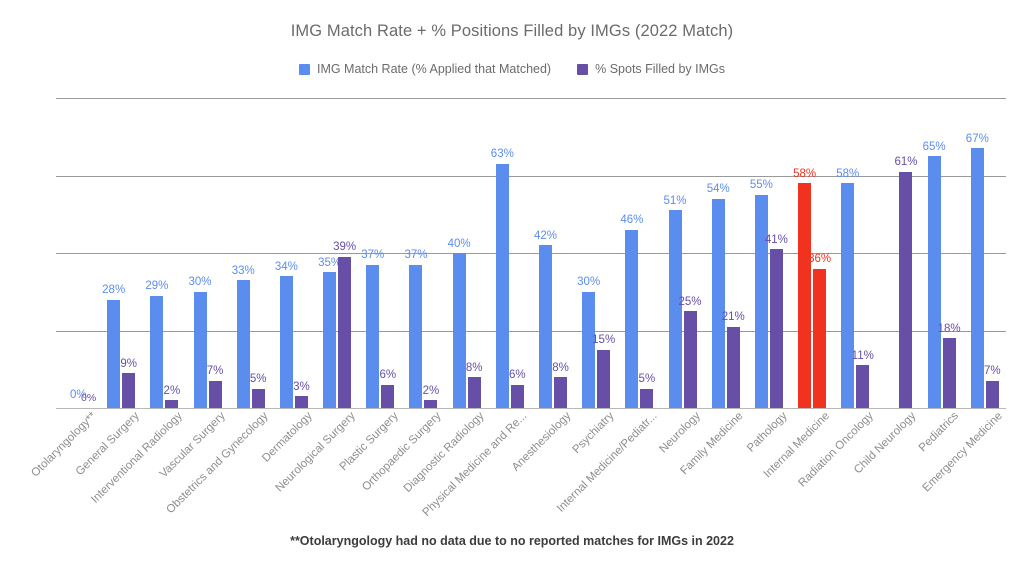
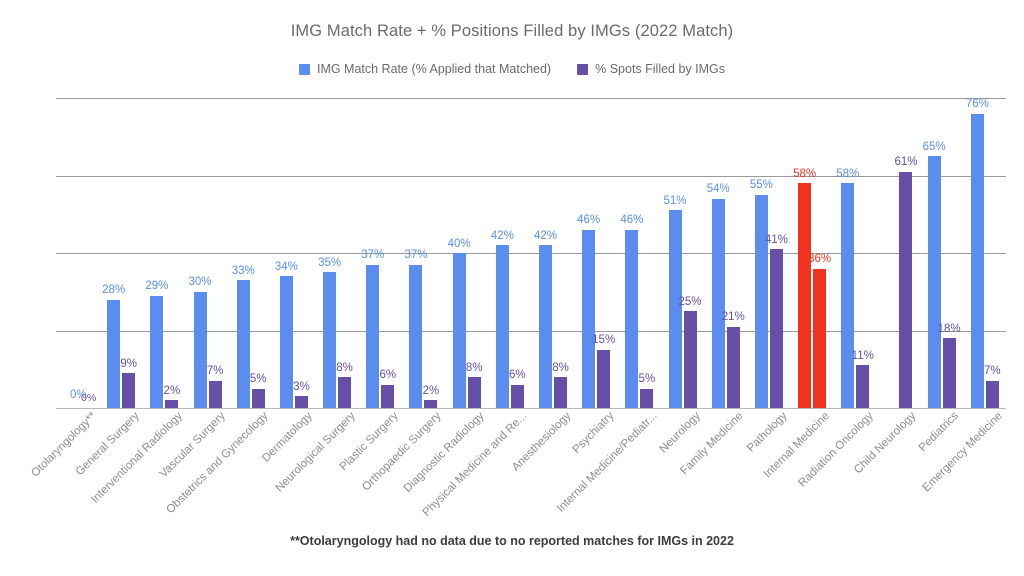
% Spots Filled by IMGs/Neurological Surgery: 39% -> 8%
IMG Match Rate (% Applied that Matched)/Physical Medicine and Re...: 63% -> 42%
IMG Match Rate (% Applied that Matched)/Psychiatry: 30% -> 46%
IMG Match Rate (% Applied that Matched)/Emergency Medicine: 67% -> 76%
